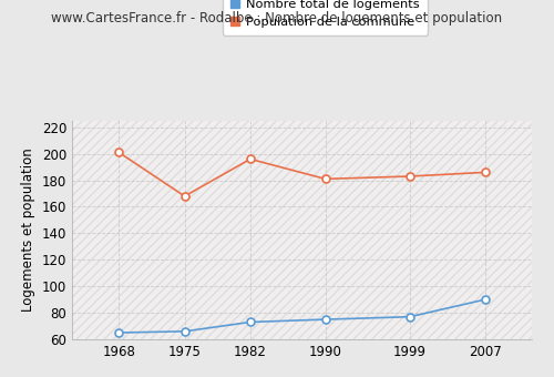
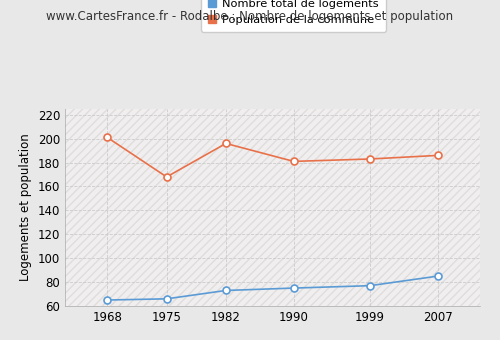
Nombre total de logements/2007: 90 -> 85
